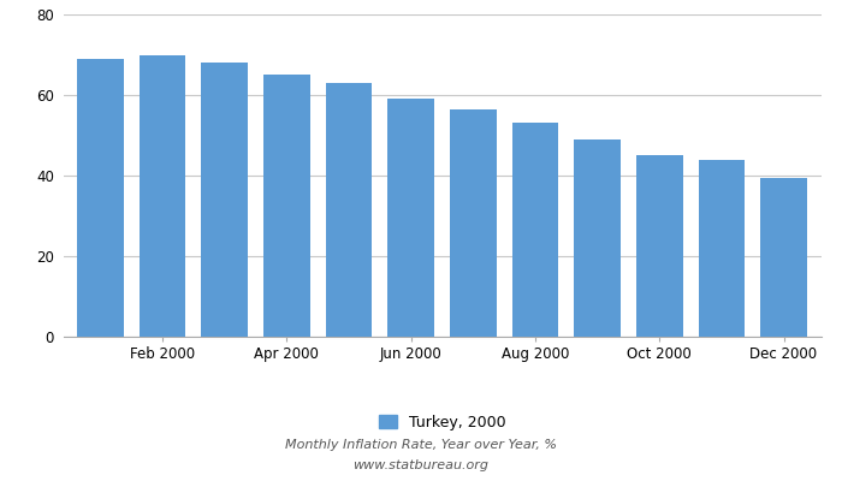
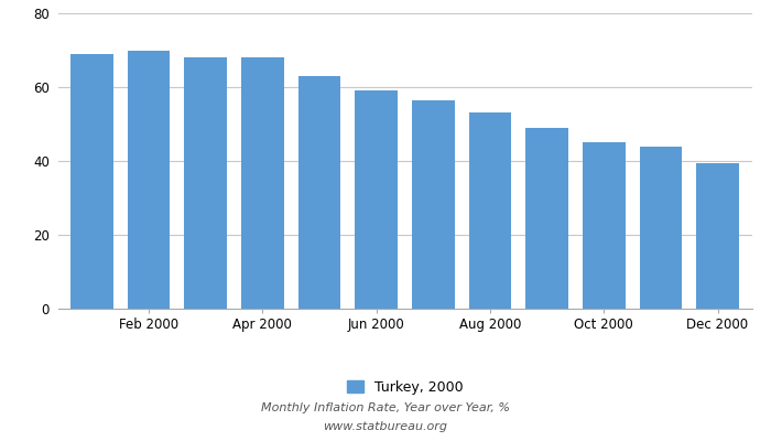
Apr 2000: 65.0 -> 68.0
